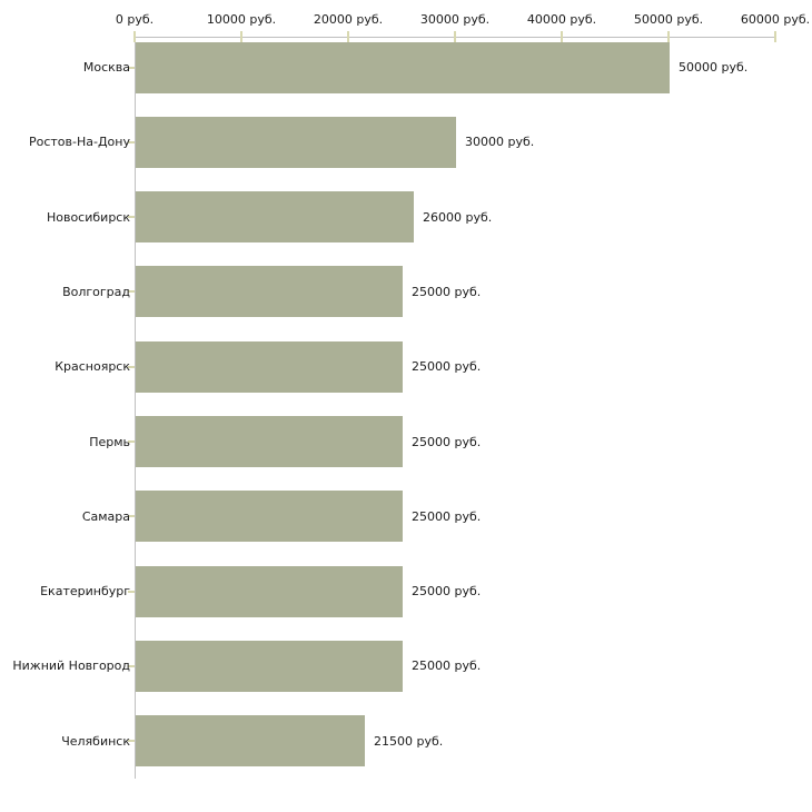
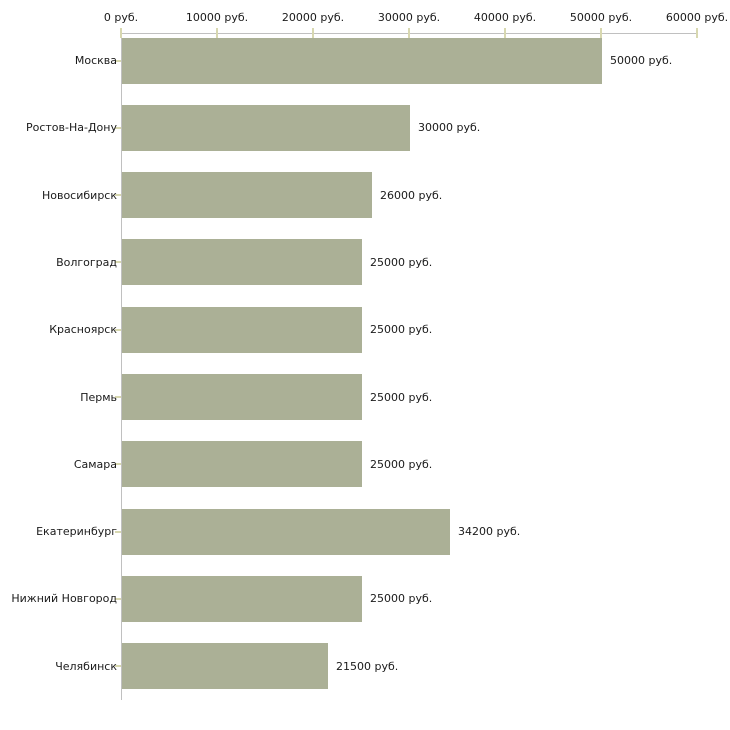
Екатеринбург: 25000 -> 34200
